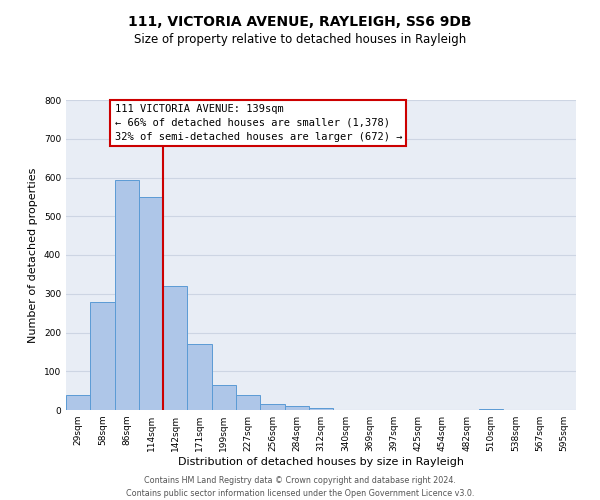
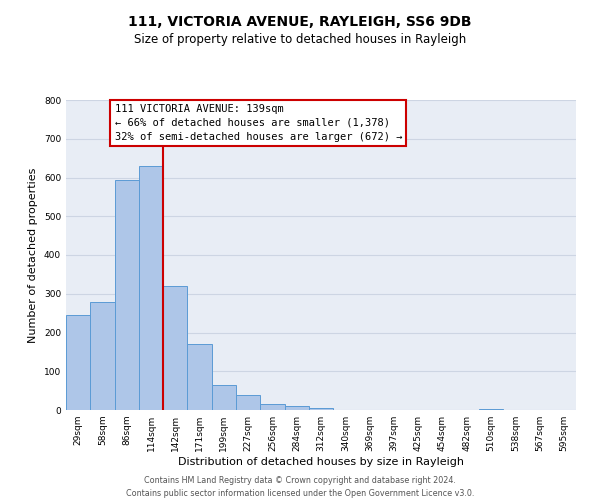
29sqm: 38 -> 245
114sqm: 550 -> 630
